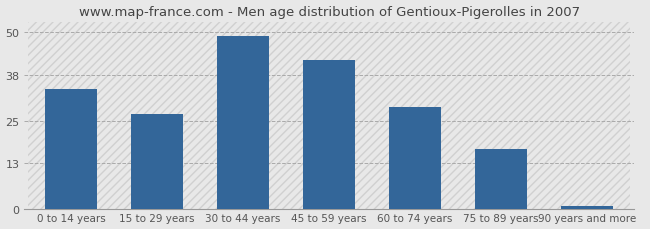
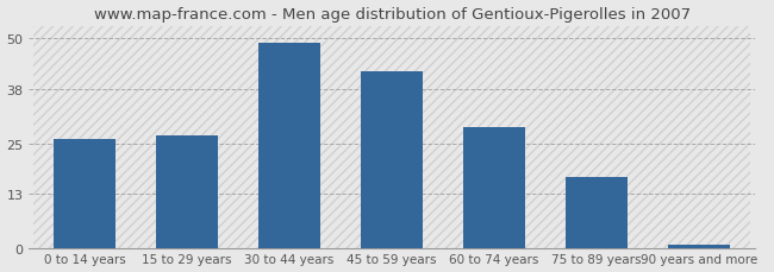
0 to 14 years: 34 -> 26
